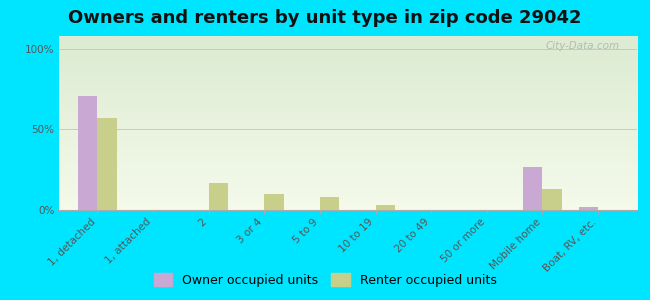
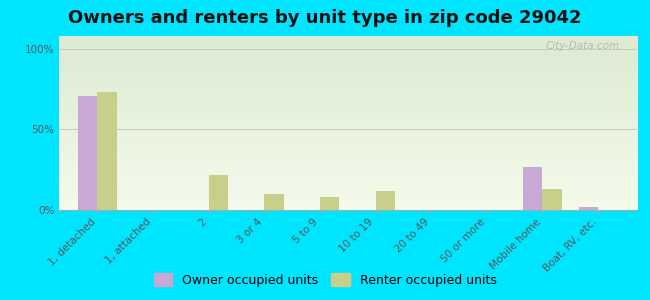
Renter occupied units/1, detached: 57% -> 73%
Renter occupied units/2: 17% -> 22%
Renter occupied units/10 to 19: 3% -> 12%
